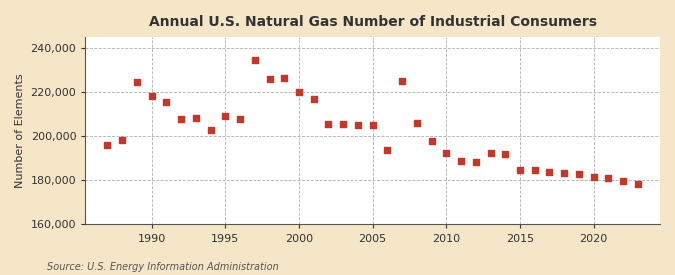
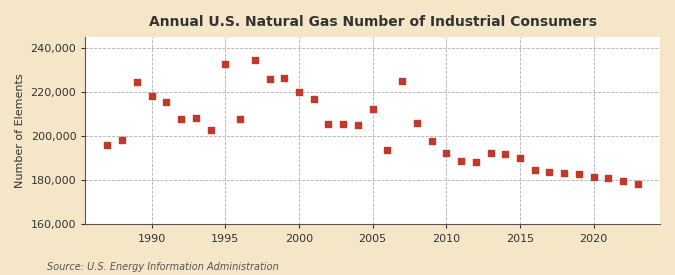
1995: 209,000 -> 233,000
2005: 205,000 -> 212,500
2015: 184,500 -> 190,000
